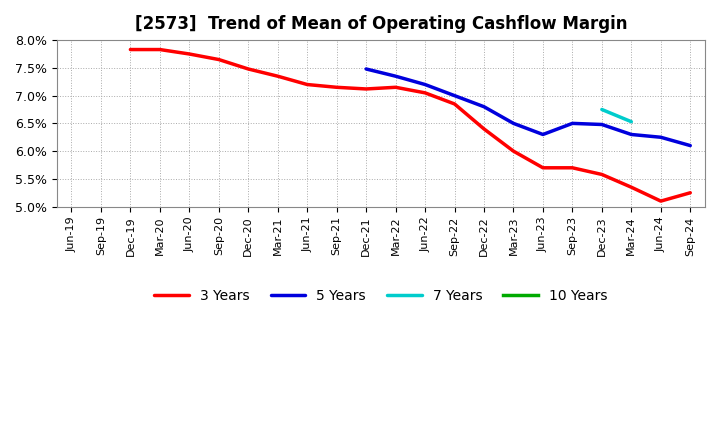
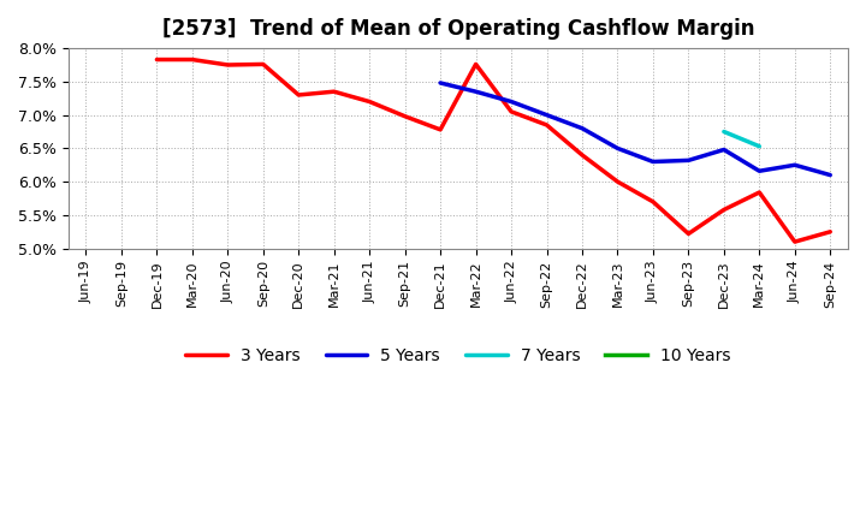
3 Years/Sep-20: 7.65% -> 7.76%
3 Years/Dec-20: 7.48% -> 7.30%
3 Years/Sep-21: 7.15% -> 6.98%
3 Years/Dec-21: 7.12% -> 6.78%
3 Years/Mar-22: 7.15% -> 7.76%
3 Years/Sep-23: 5.70% -> 5.22%
5 Years/Sep-23: 6.50% -> 6.32%
3 Years/Mar-24: 5.35% -> 5.84%
5 Years/Mar-24: 6.30% -> 6.16%
